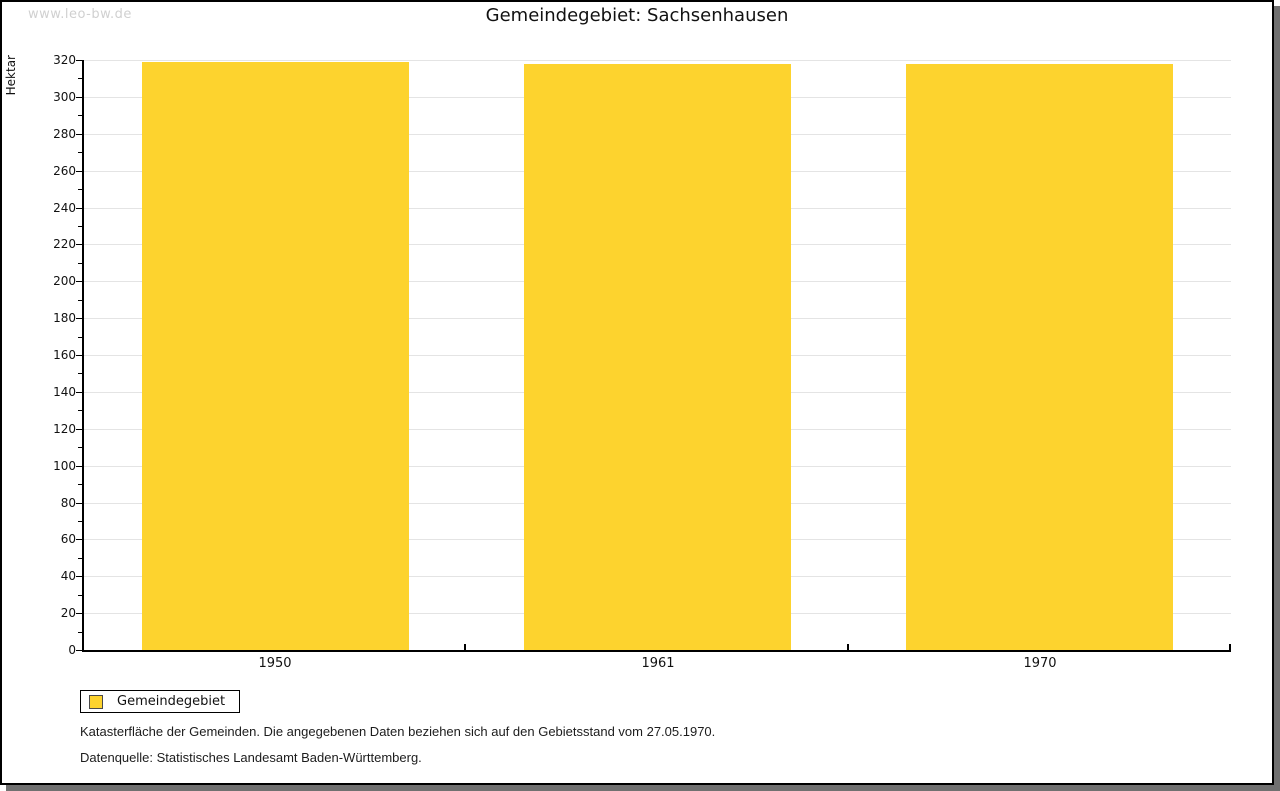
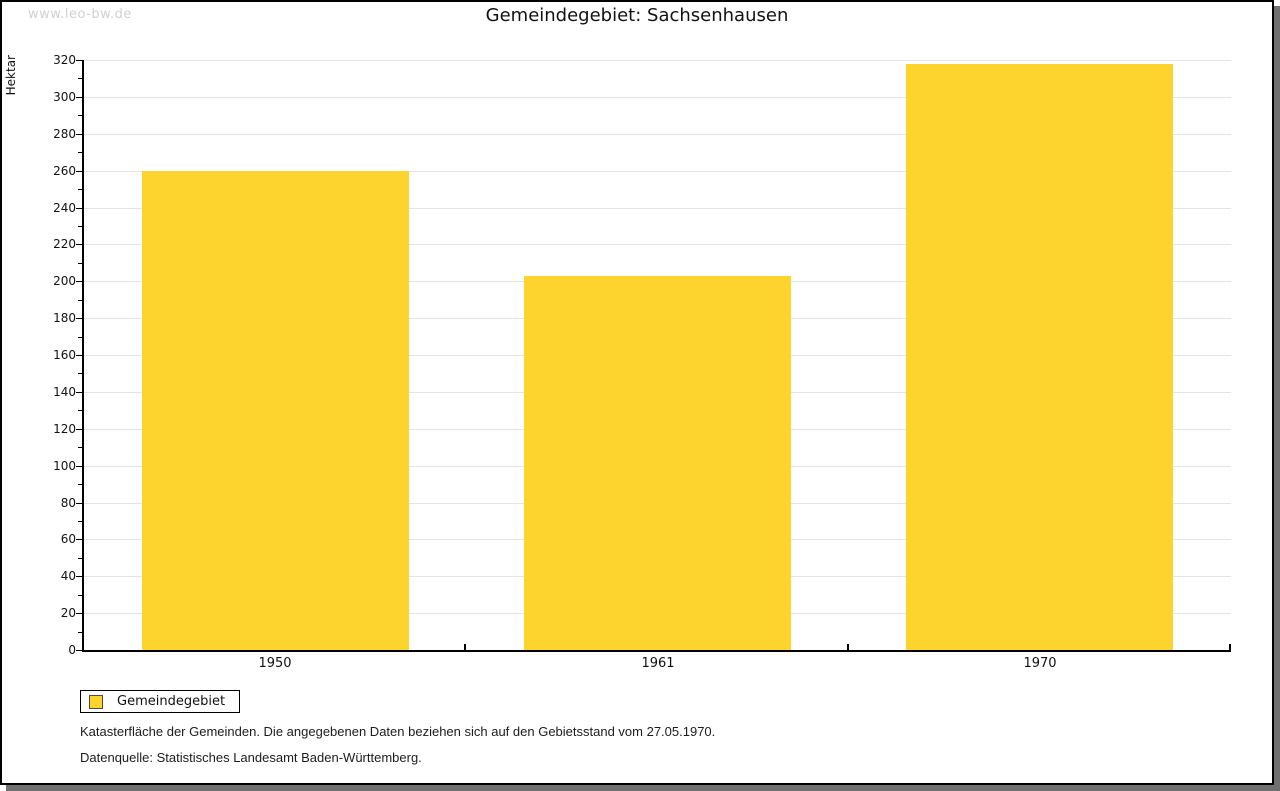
1950: 319 -> 260
1961: 318 -> 203
